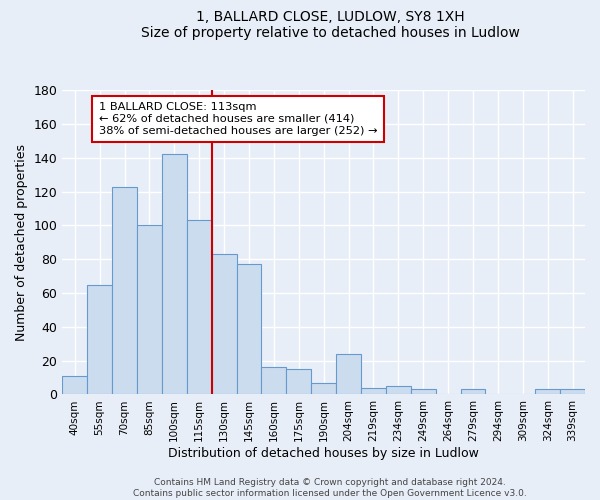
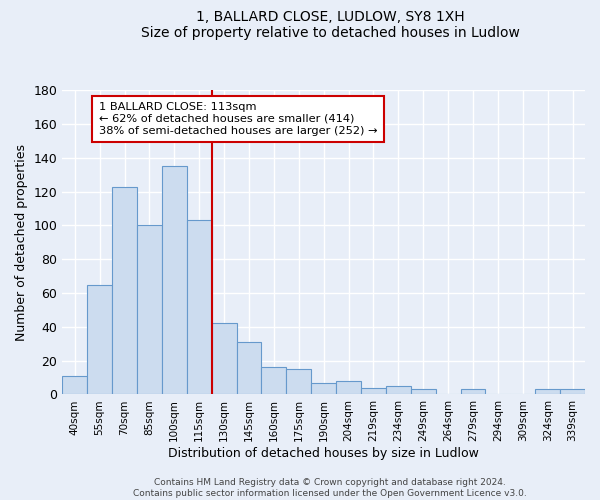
100sqm: 142 -> 135
130sqm: 83 -> 42
145sqm: 77 -> 31
204sqm: 24 -> 8
